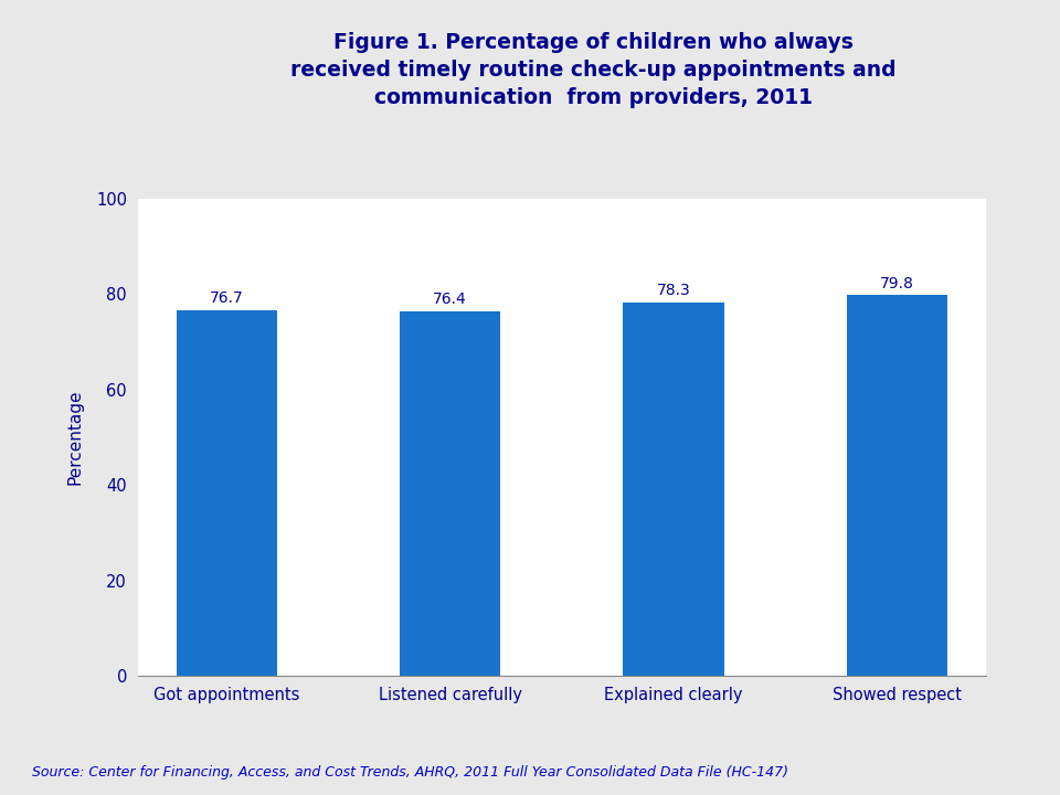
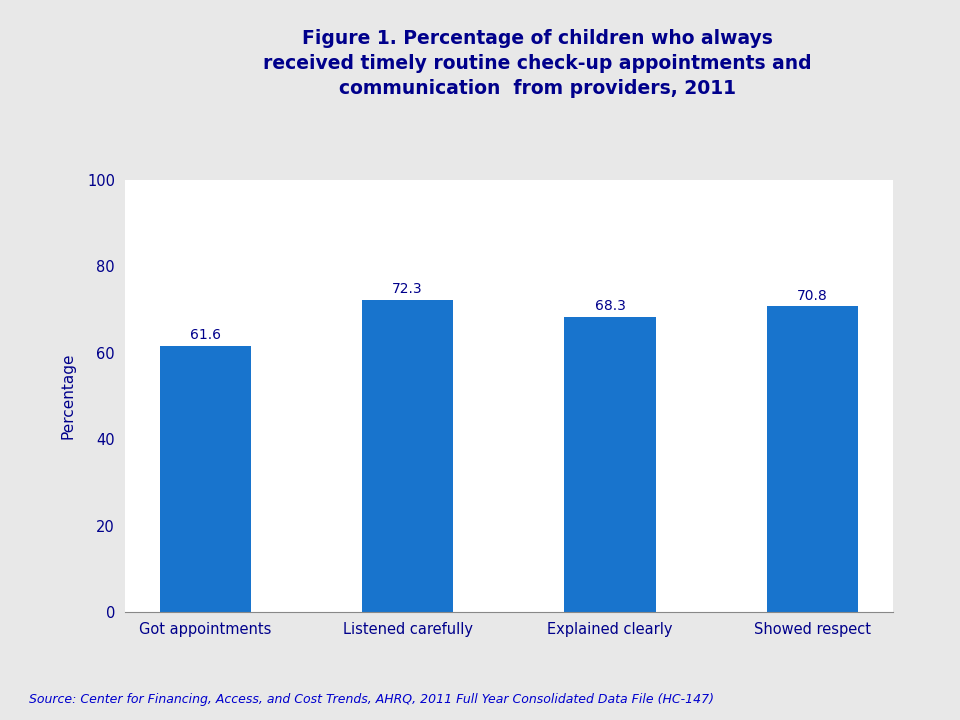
Got appointments: 76.7 -> 61.6
Listened carefully: 76.4 -> 72.3
Explained clearly: 78.3 -> 68.3
Showed respect: 79.8 -> 70.8
